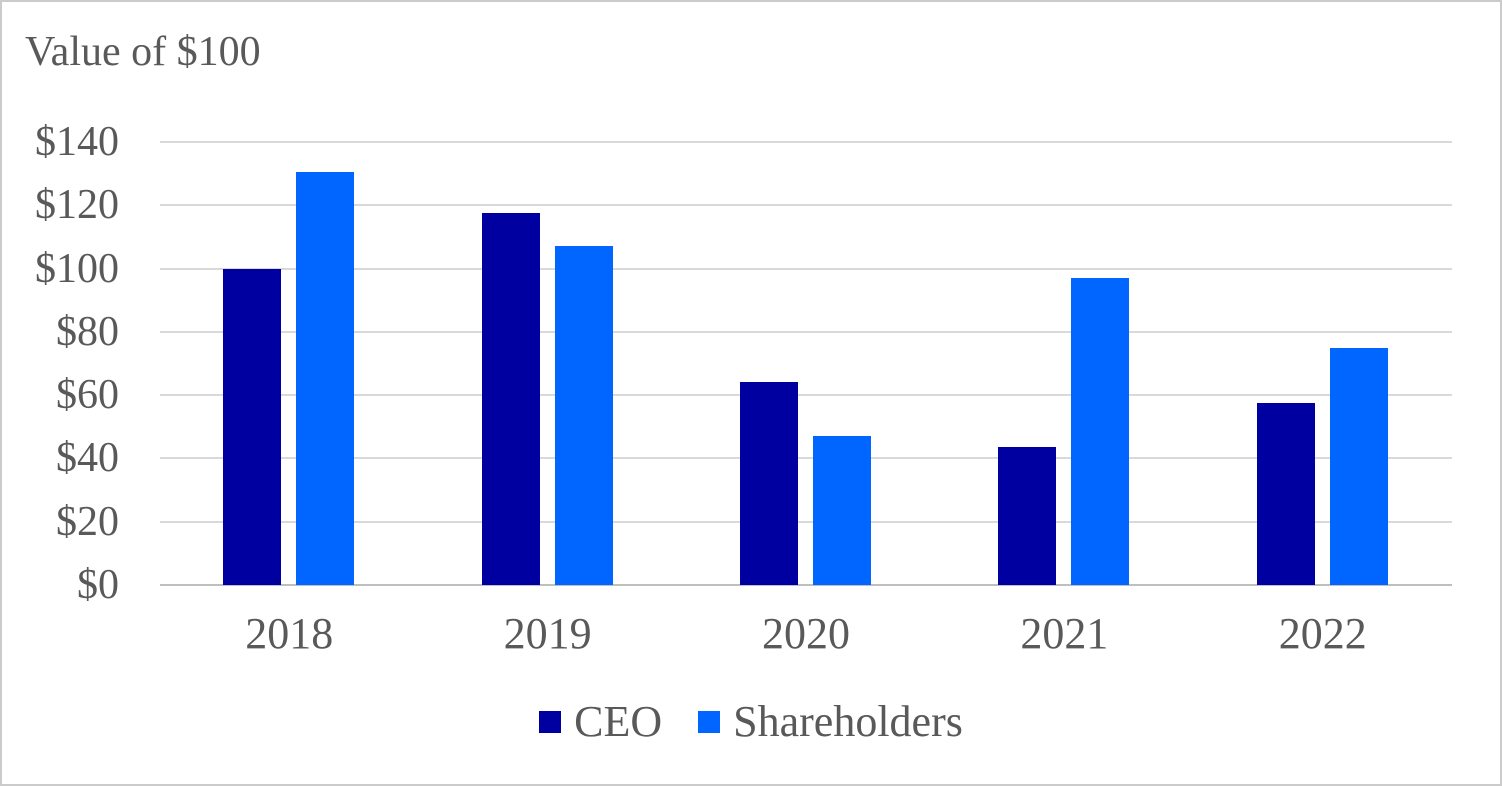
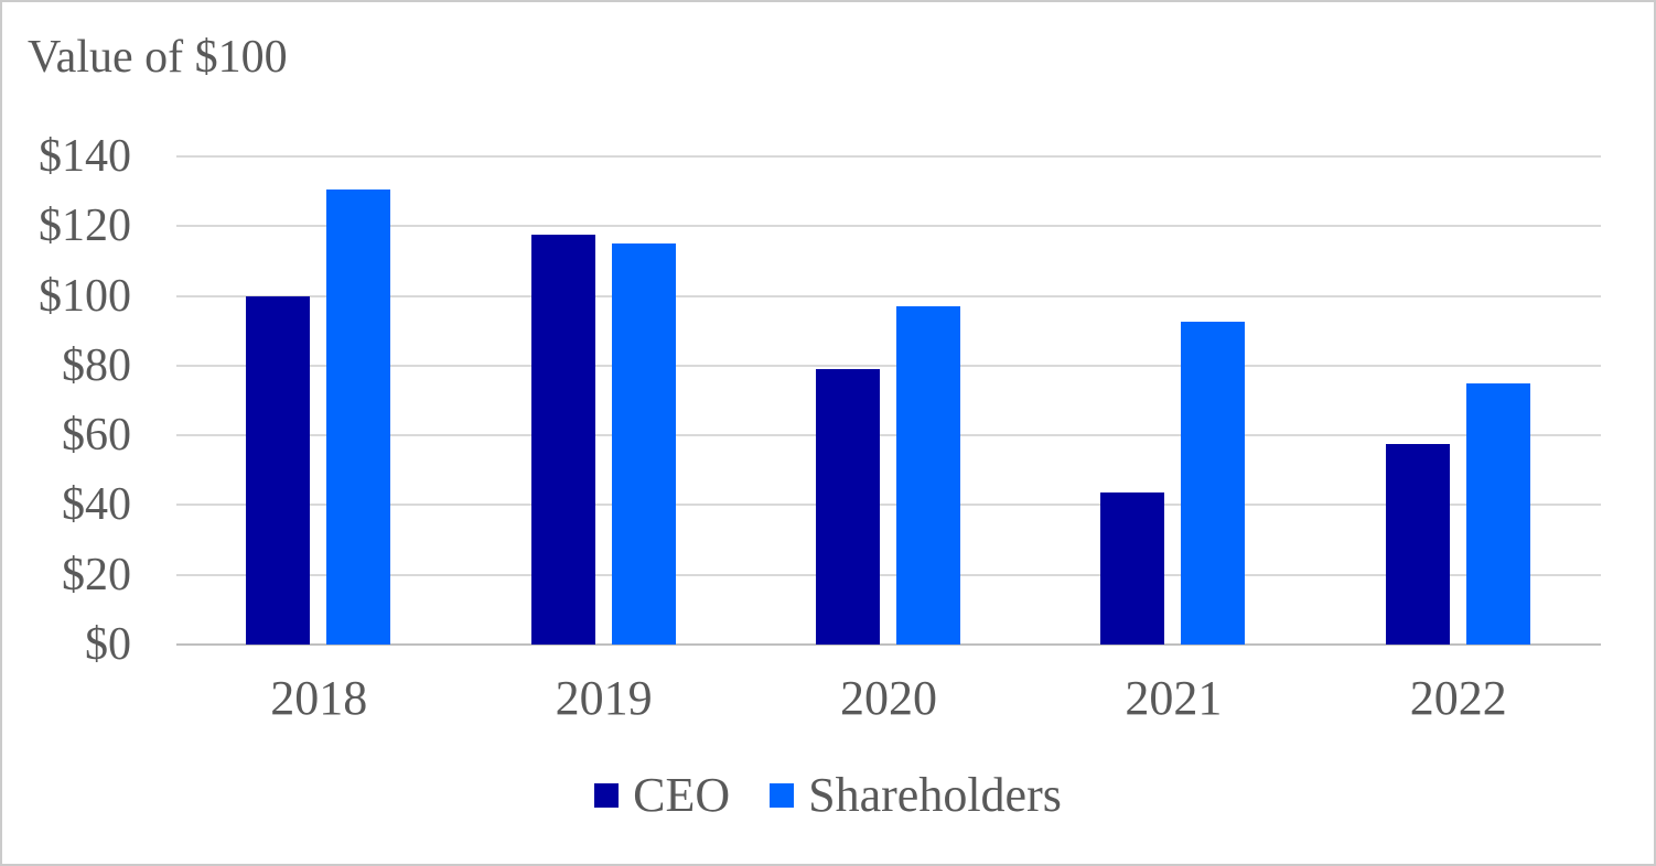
Shareholders/2019: $107 -> $115
CEO/2020: $64 -> $79
Shareholders/2020: $47 -> $97
Shareholders/2021: $97 -> $92
